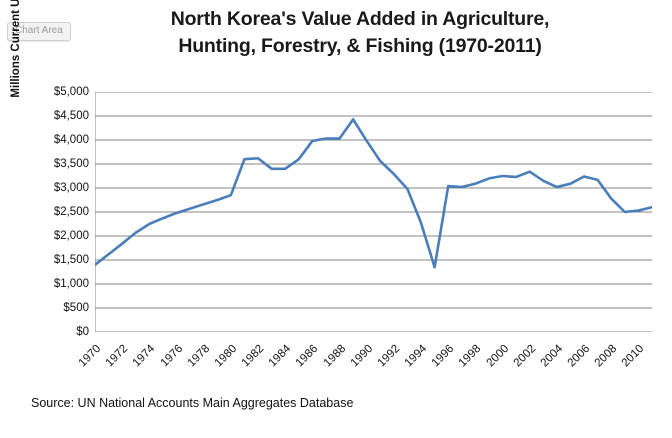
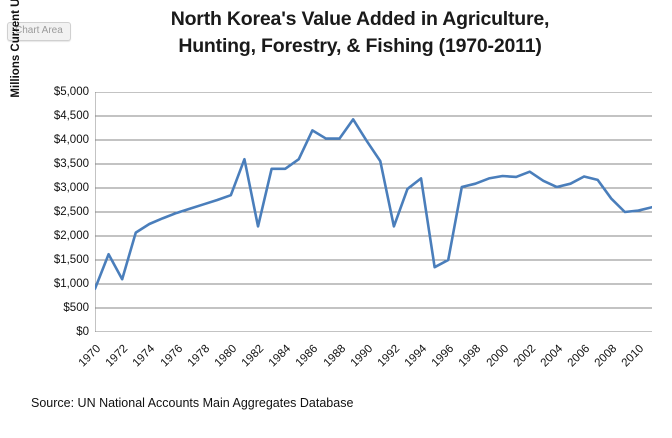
1970: $1400 -> $900
1972: $1800 -> $1100
1982: $3600 -> $2200
1986: $4000 -> $4200
1992: $3300 -> $2200
1994: $2300 -> $3200
1996: $3000 -> $1500
